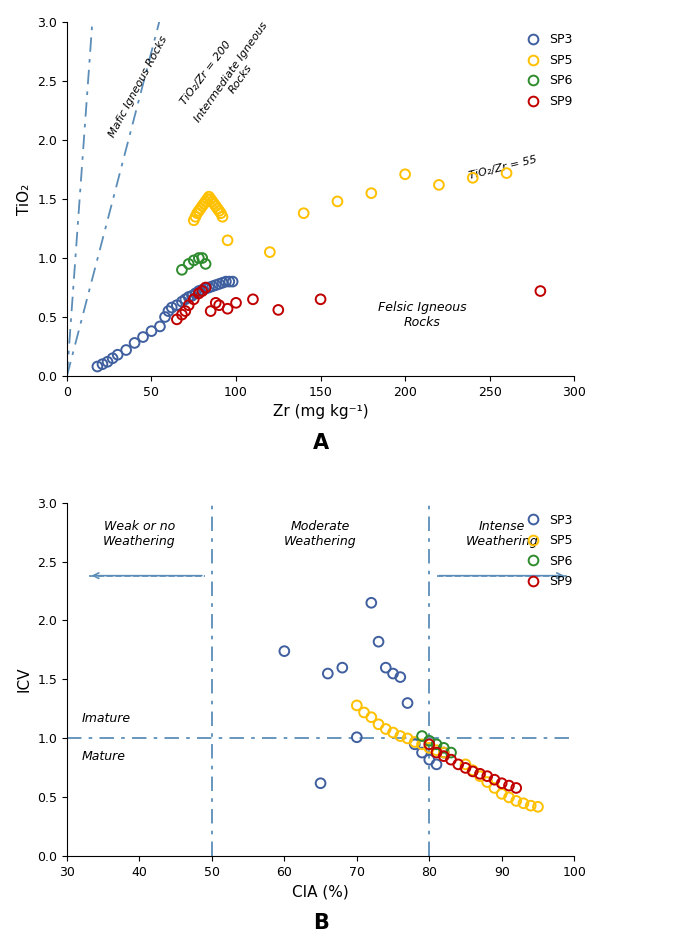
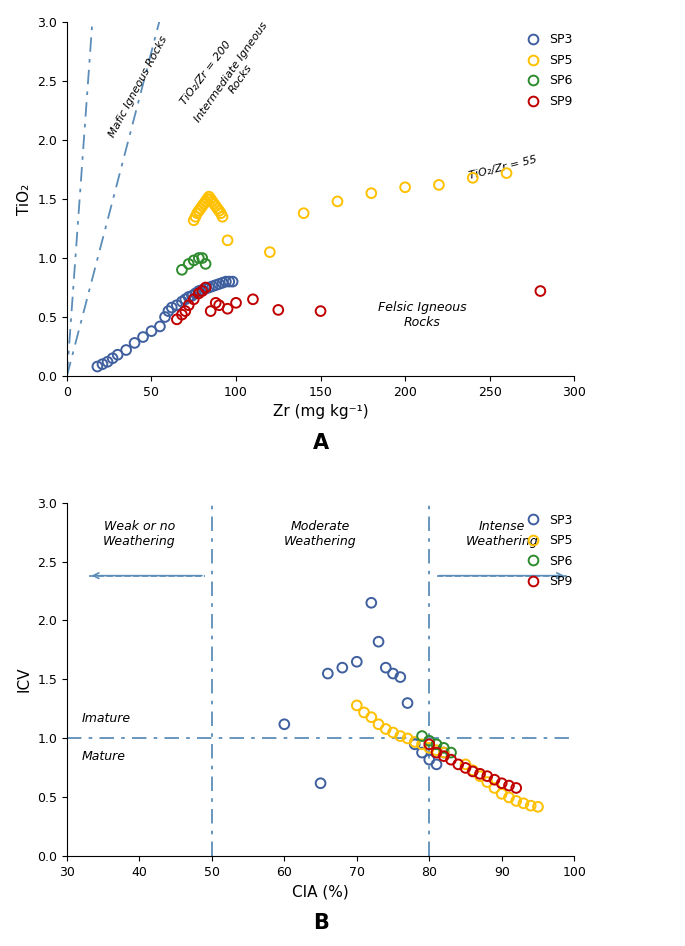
SP9/150: 0.65 -> 0.55
SP5/200: 1.71 -> 1.60
SP3/60: 1.74 -> 1.12
SP3/70: 1.01 -> 1.65
